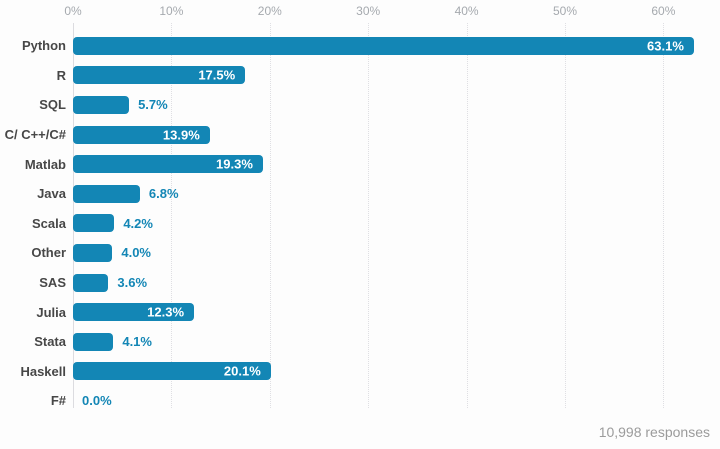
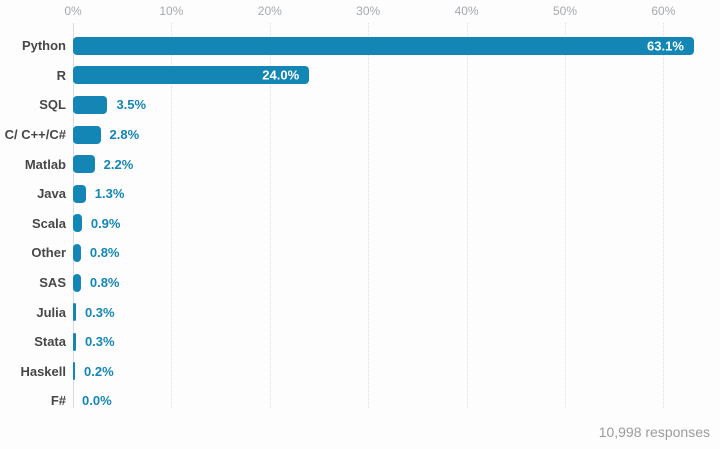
R: 17.5% -> 24.0%
SQL: 5.7% -> 3.5%
C/ C++/C#: 13.9% -> 2.8%
Matlab: 19.3% -> 2.2%
Java: 6.8% -> 1.3%
Scala: 4.2% -> 0.9%
Other: 4.0% -> 0.8%
SAS: 3.6% -> 0.8%
Julia: 12.3% -> 0.3%
Stata: 4.1% -> 0.3%
Haskell: 20.1% -> 0.2%
